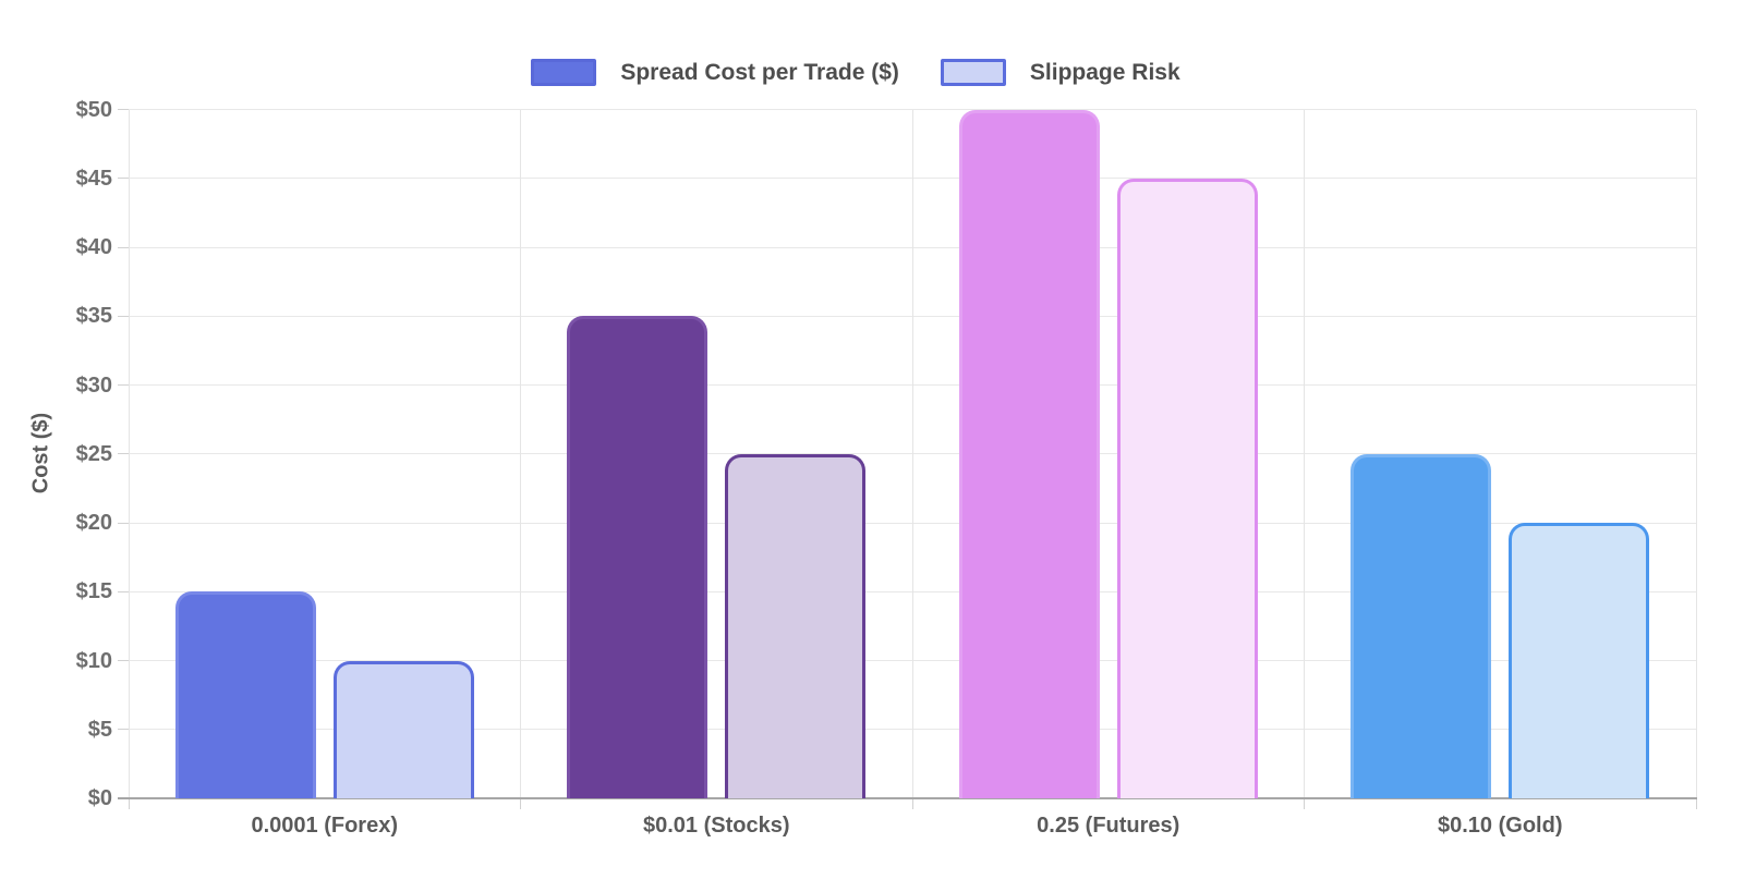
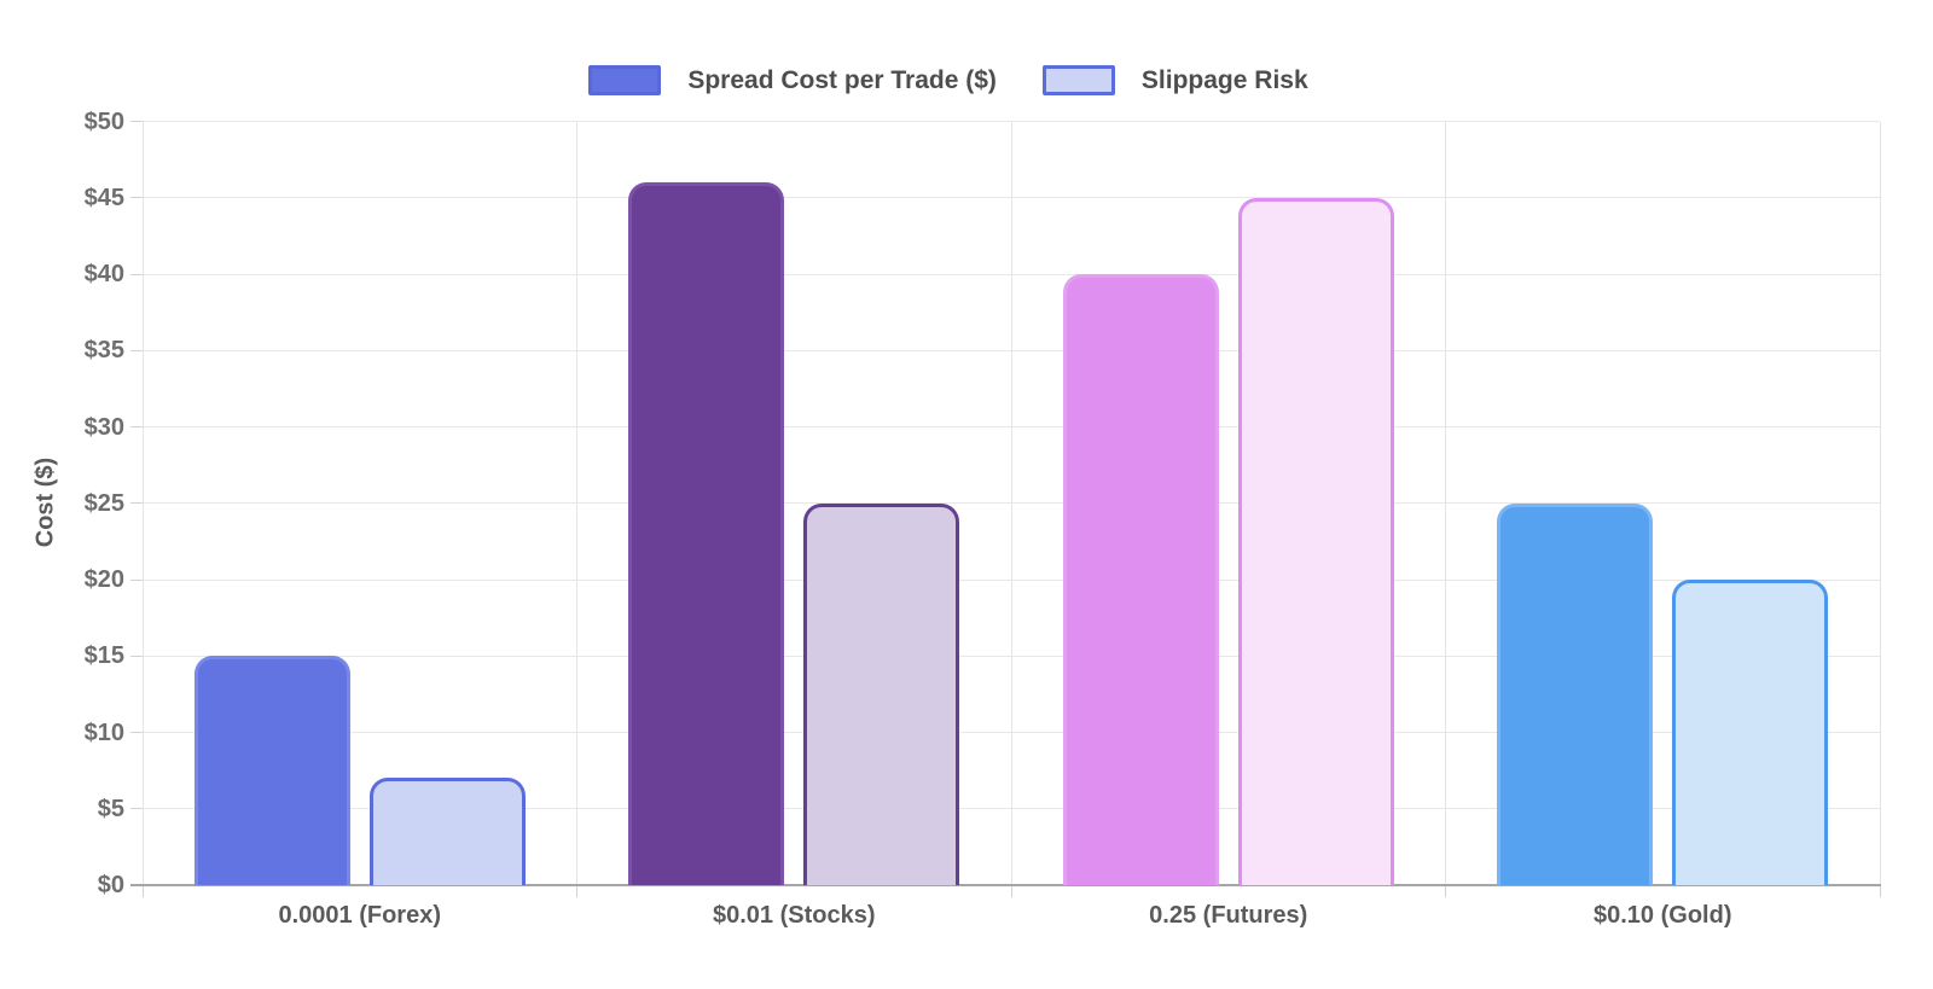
Slippage Risk/0.0001 (Forex): $10 -> $7
Spread Cost per Trade ($)/$0.01 (Stocks): $35 -> $46
Spread Cost per Trade ($)/0.25 (Futures): $50 -> $40
